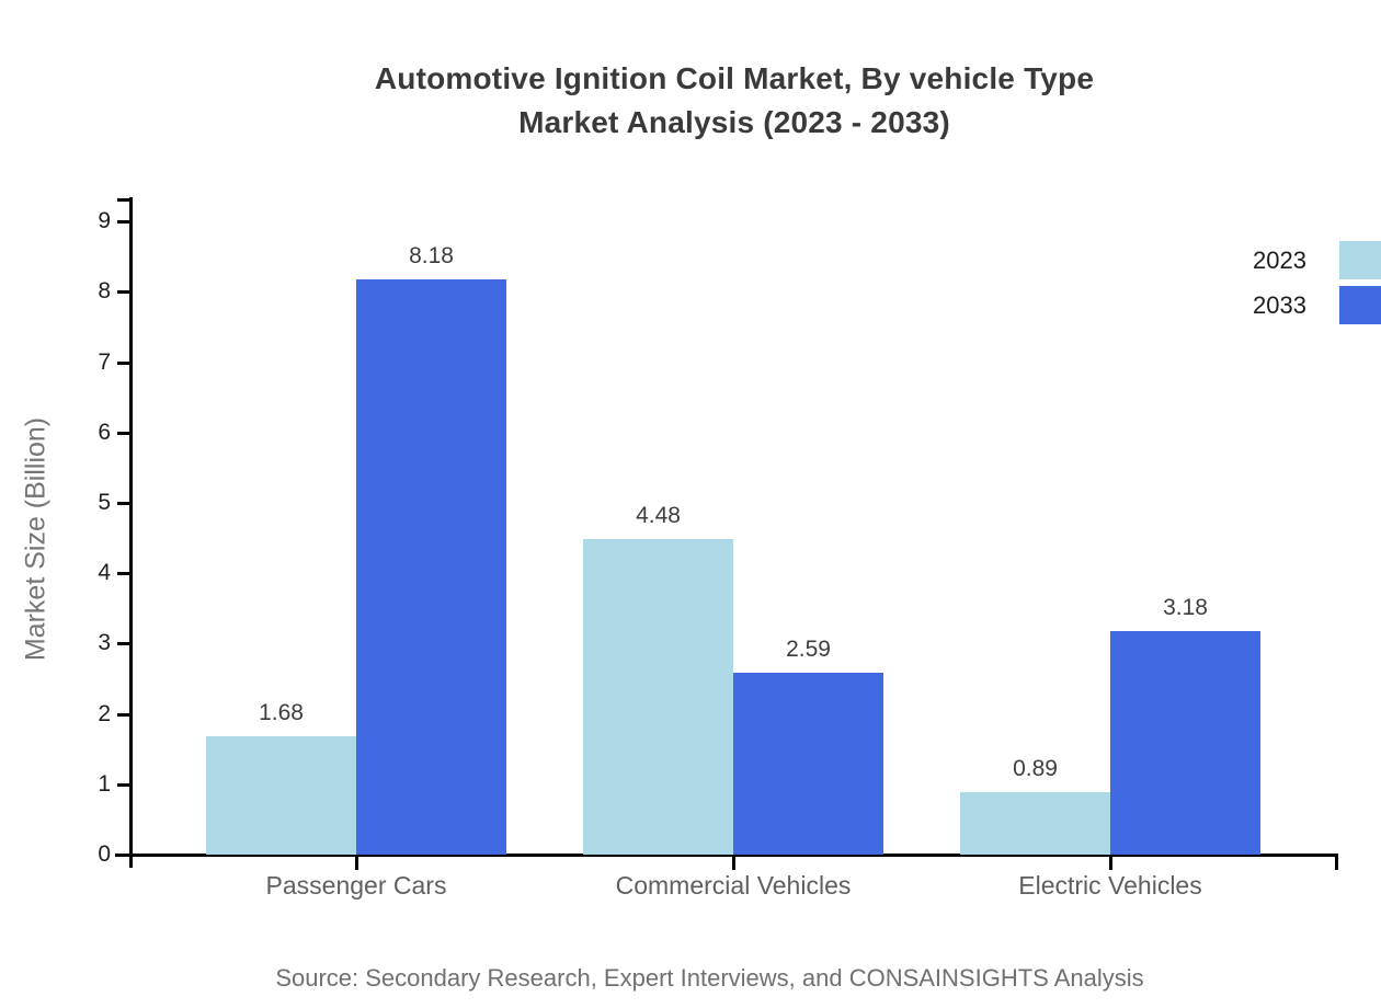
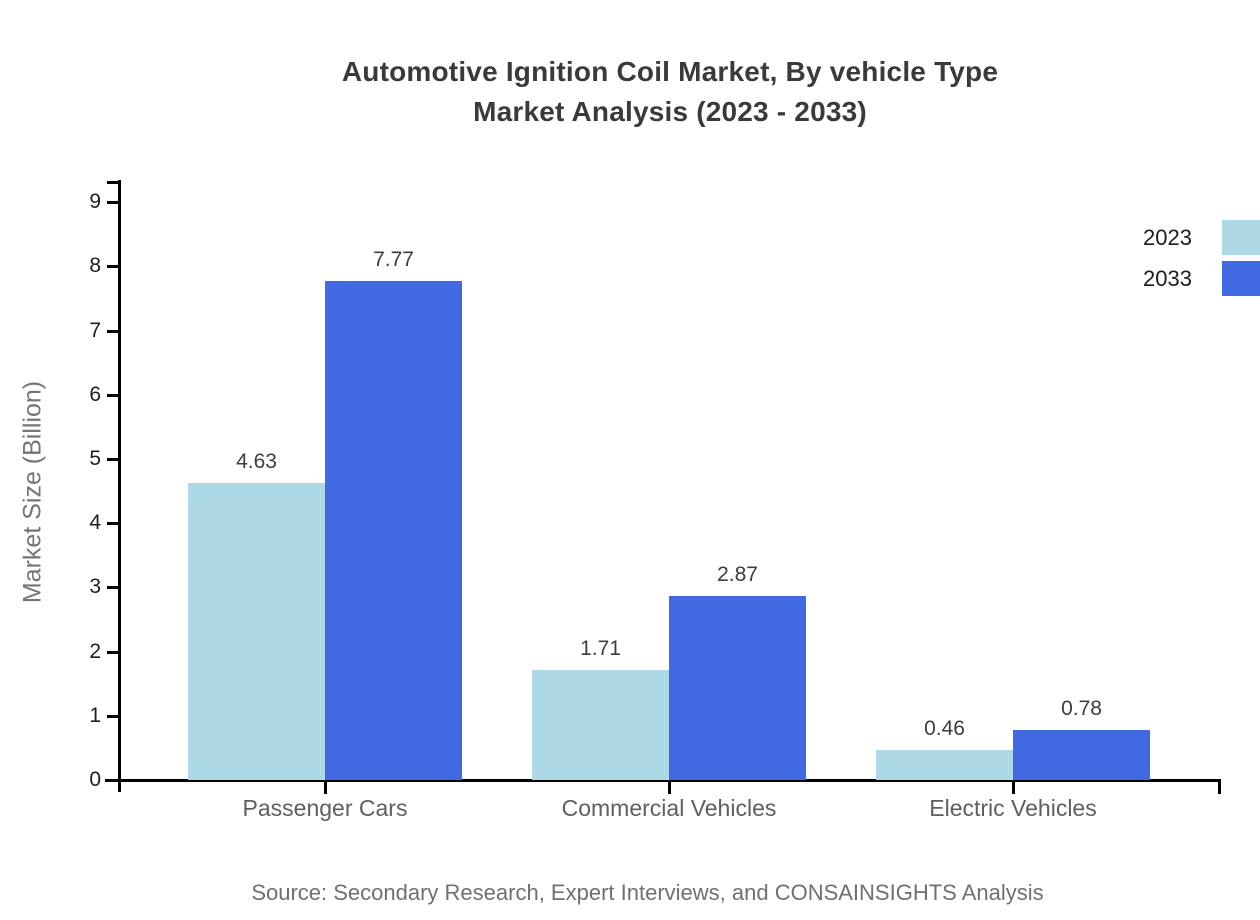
2023/Passenger Cars: 1.68 -> 4.63
2033/Passenger Cars: 8.18 -> 7.77
2023/Commercial Vehicles: 4.48 -> 1.71
2033/Commercial Vehicles: 2.59 -> 2.87
2023/Electric Vehicles: 0.89 -> 0.46
2033/Electric Vehicles: 3.18 -> 0.78
